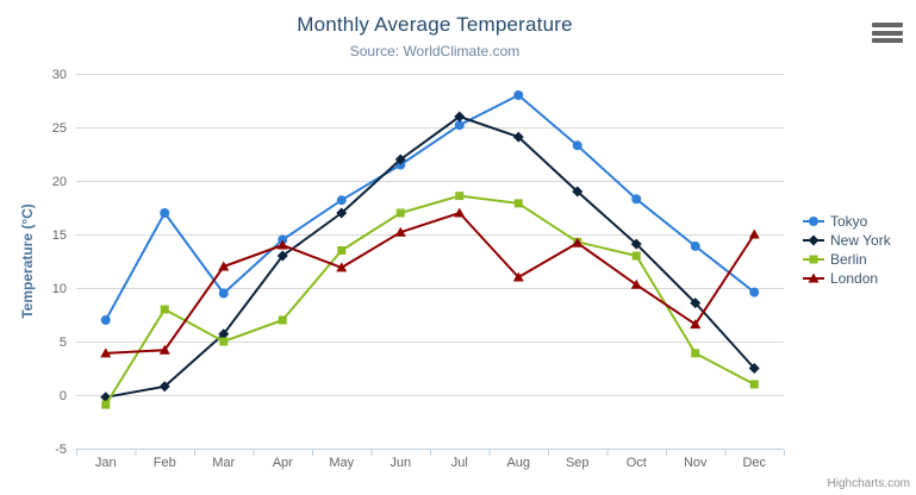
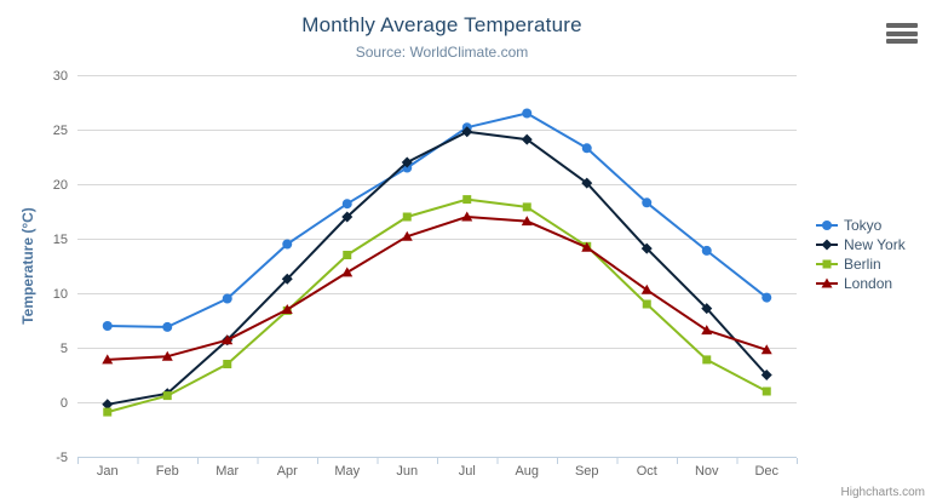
Tokyo/Feb: 17 -> 7
Berlin/Feb: 8 -> 1
Berlin/Mar: 5 -> 4
London/Mar: 12 -> 6
New York/Apr: 13 -> 11
Berlin/Apr: 7 -> 8
London/Apr: 14 -> 8
New York/Jul: 26 -> 25
Tokyo/Aug: 28 -> 26
London/Aug: 11 -> 17
New York/Sep: 19 -> 20
Berlin/Oct: 13 -> 9
London/Dec: 15 -> 5
